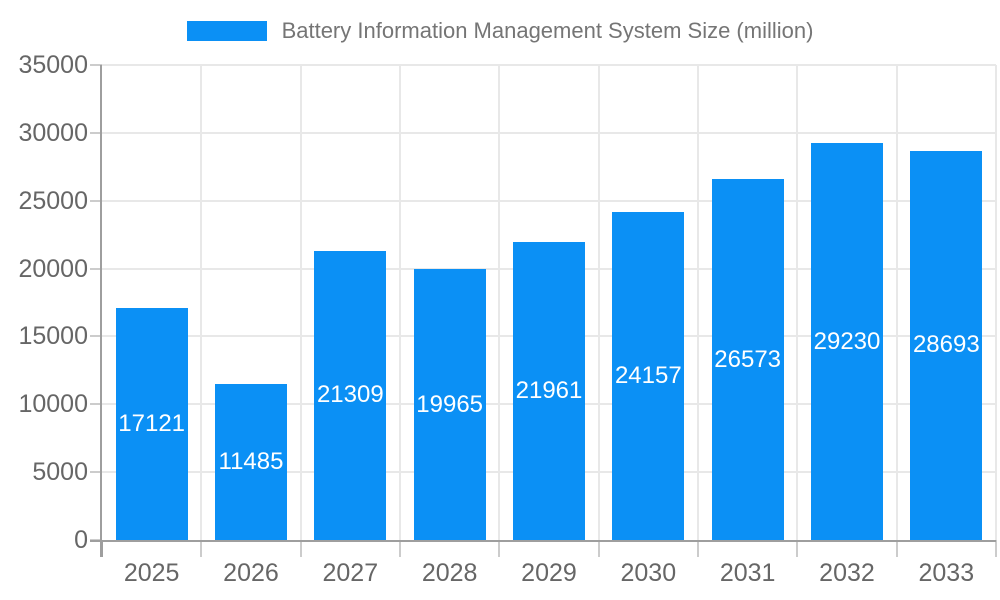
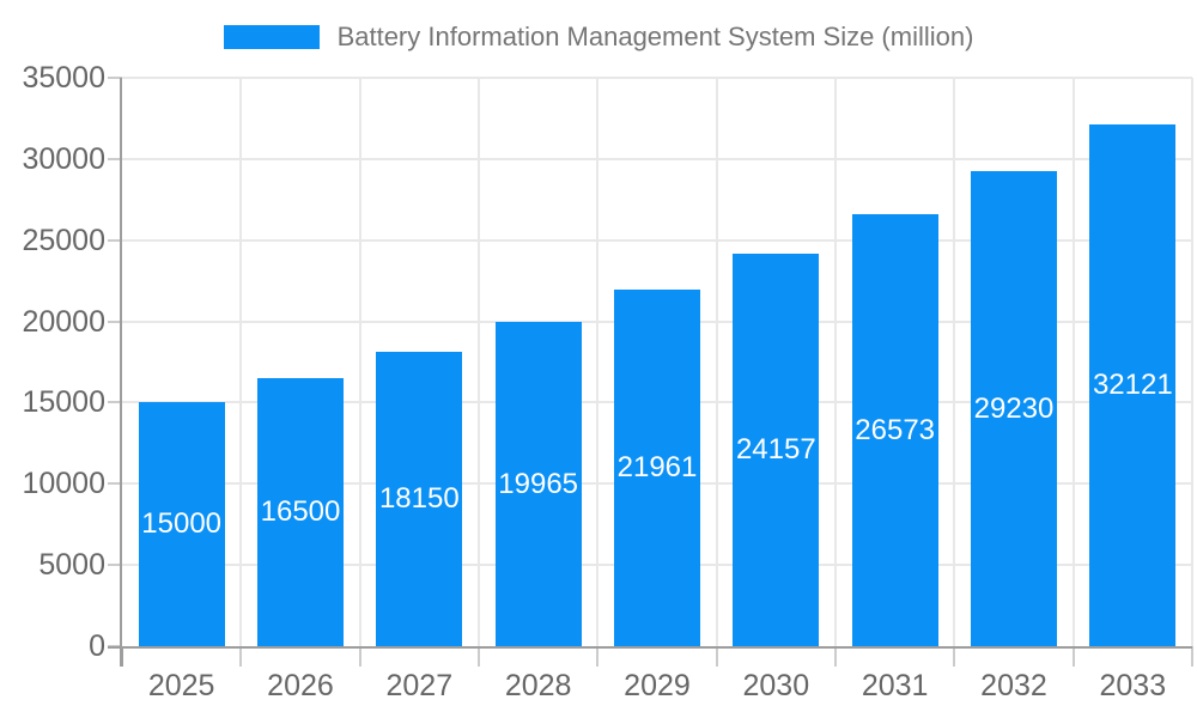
2025: 17121 -> 15000
2026: 11485 -> 16500
2027: 21309 -> 18150
2033: 28693 -> 32121
